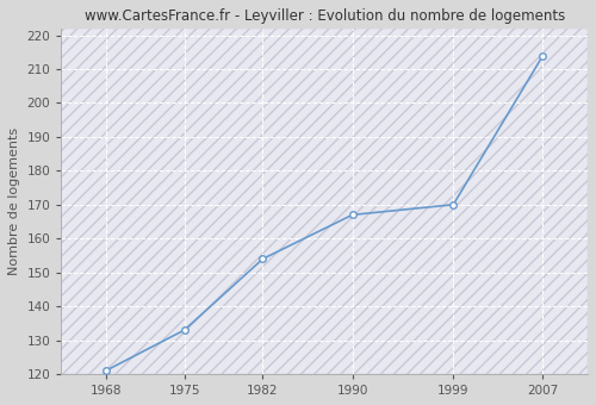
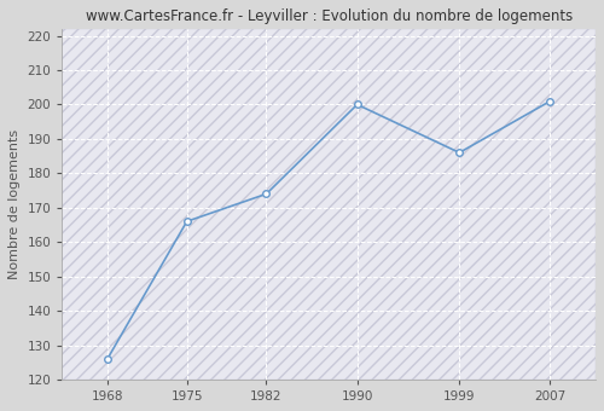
1968: 121 -> 126
1975: 133 -> 166
1982: 154 -> 174
1990: 167 -> 200
1999: 170 -> 186
2007: 214 -> 201
